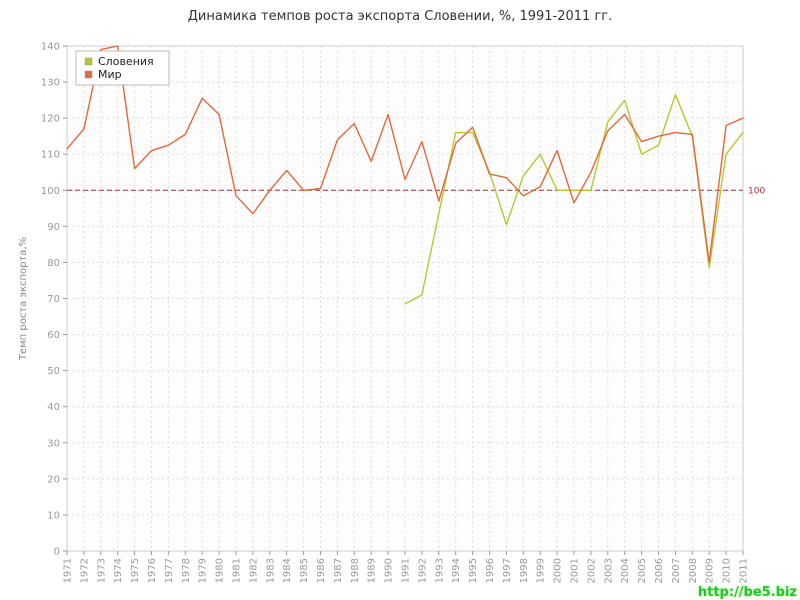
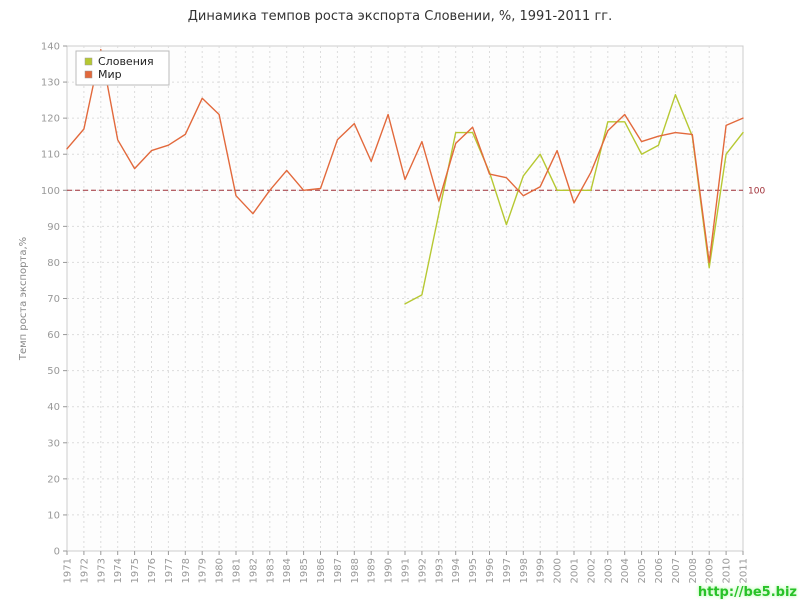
Мир/1974: 140 -> 114
Словения/2004: 125 -> 119
